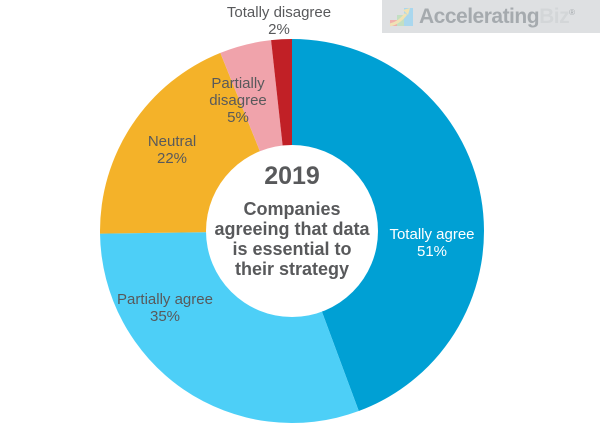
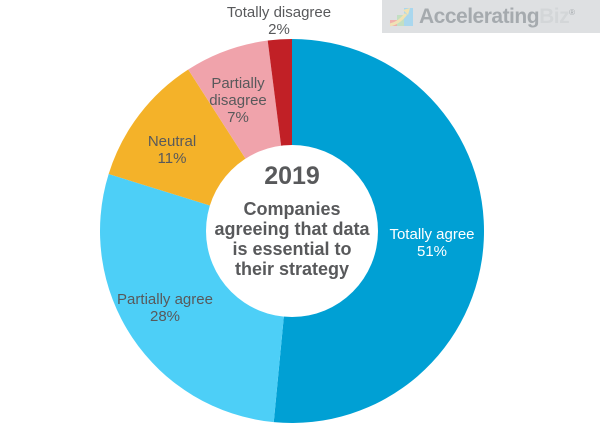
Partially agree: 35% -> 28%
Neutral: 22% -> 11%
Partially disagree: 5% -> 7%
